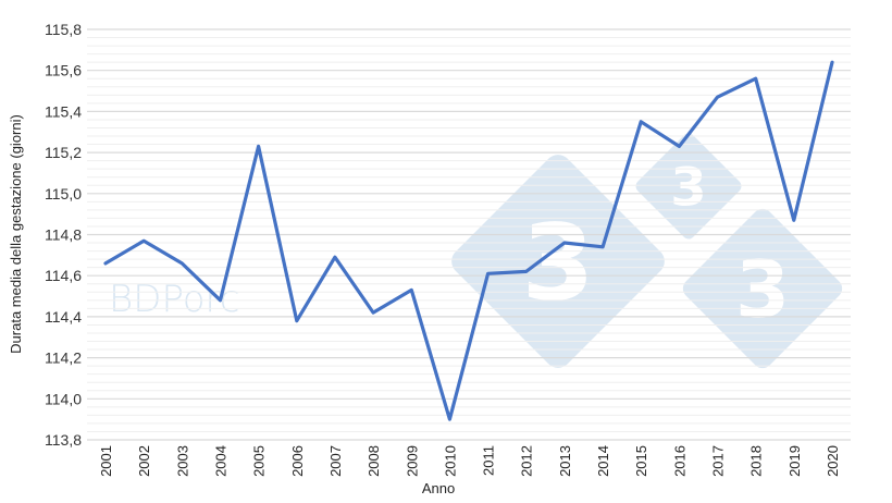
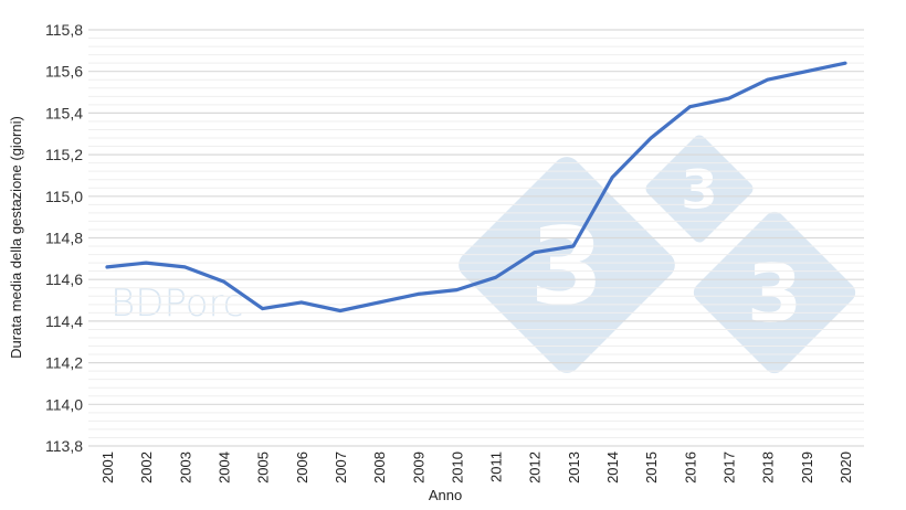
2002: 114,77 -> 114,68
2004: 114,48 -> 114,59
2005: 115,23 -> 114,46
2006: 114,38 -> 114,49
2007: 114,69 -> 114,45
2008: 114,42 -> 114,49
2010: 113,90 -> 114,55
2012: 114,62 -> 114,73
2014: 114,74 -> 115,09
2015: 115,35 -> 115,28
2016: 115,23 -> 115,43
2019: 114,87 -> 115,60
